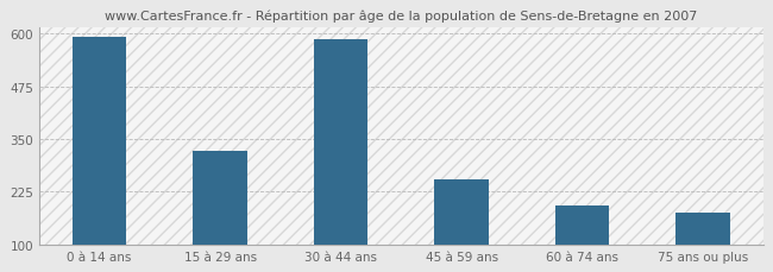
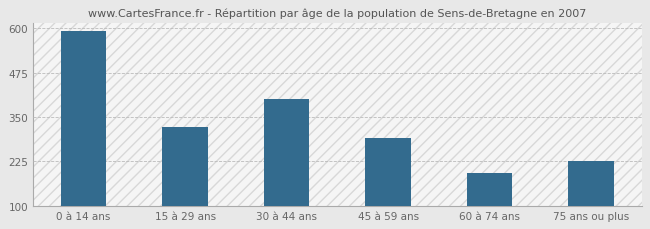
30 à 44 ans: 585 -> 400
45 à 59 ans: 255 -> 290
75 ans ou plus: 175 -> 225
